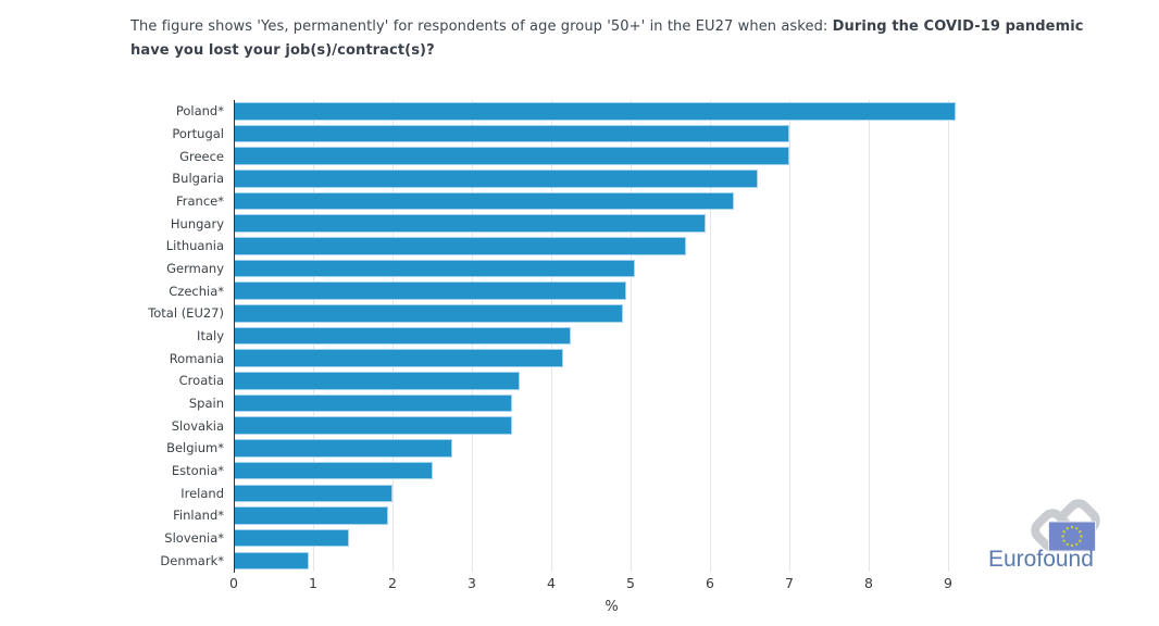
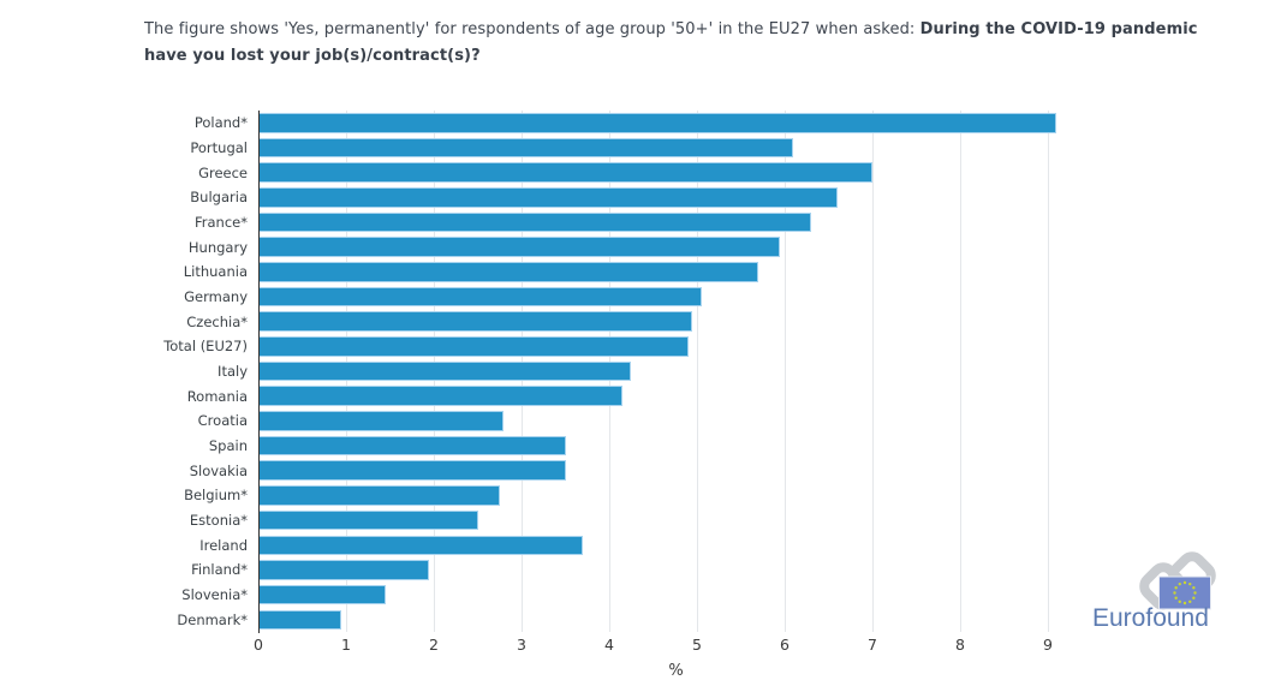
Portugal: 7.0 -> 6.1
Croatia: 3.6 -> 2.8
Ireland: 2.0 -> 3.7
